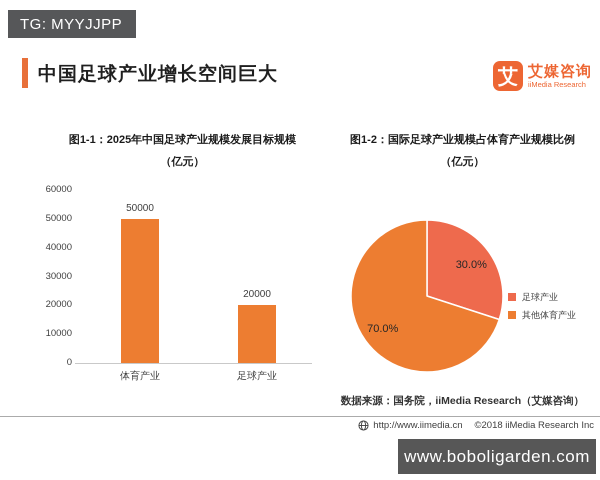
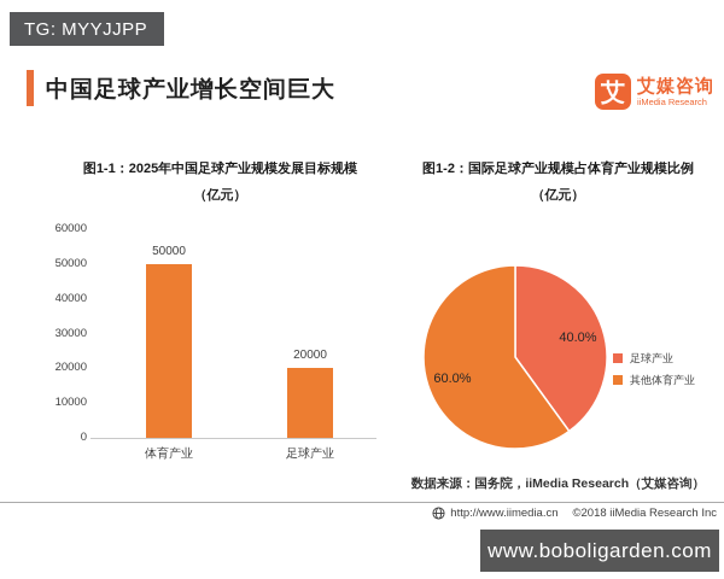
图1-2：国际足球产业规模占体育产业规模比例/足球产业: 30.0% -> 40.0%
图1-2：国际足球产业规模占体育产业规模比例/其他体育产业: 70.0% -> 60.0%
